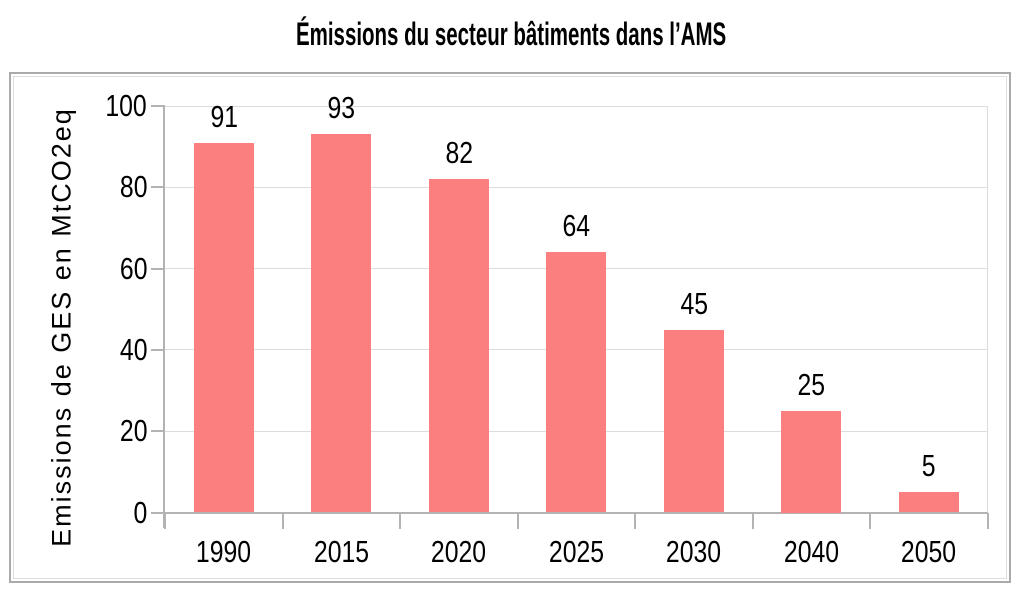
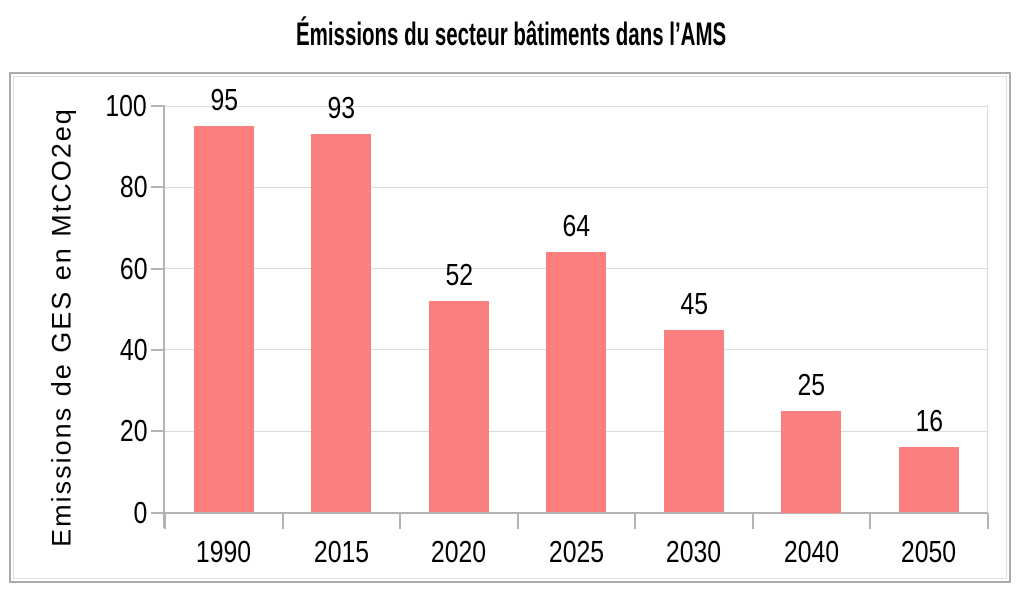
1990: 91 -> 95
2020: 82 -> 52
2050: 5 -> 16
